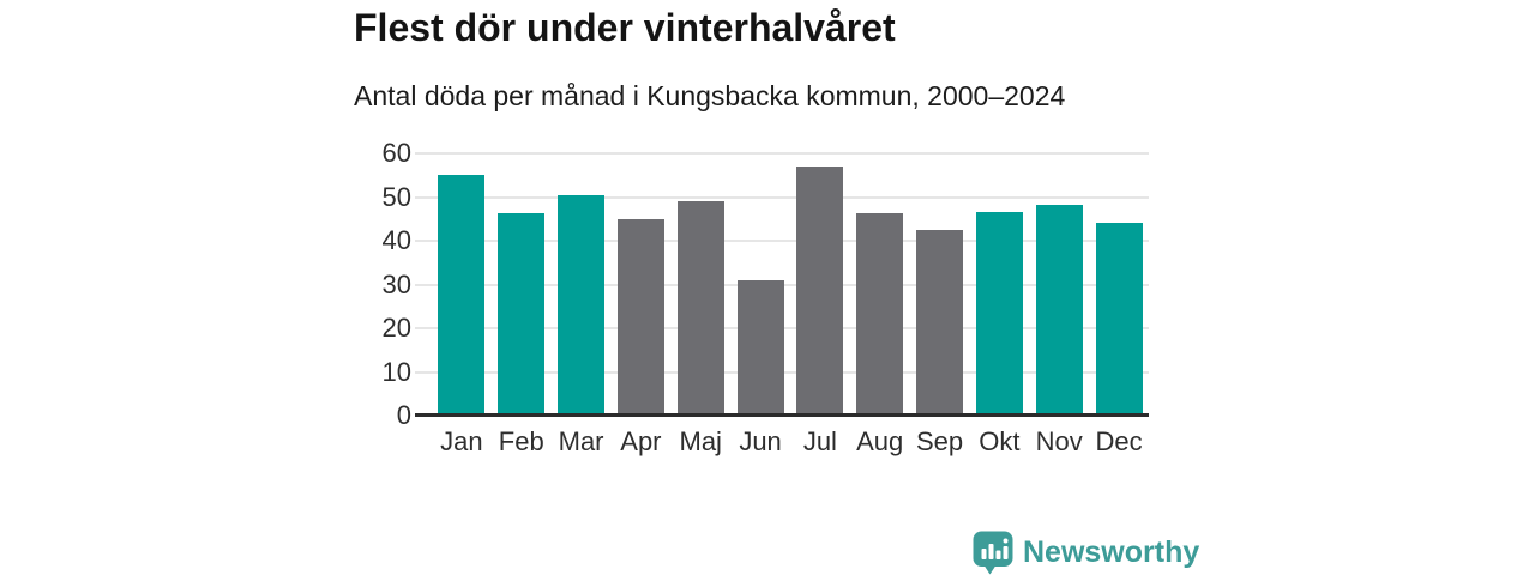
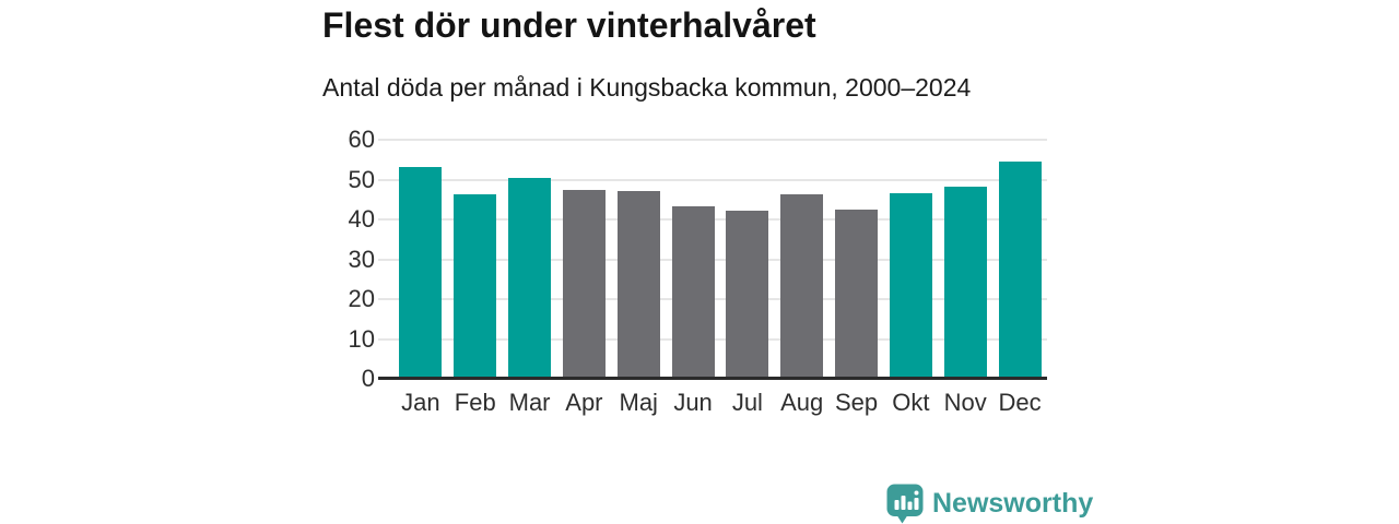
Jan: 55 -> 53
Apr: 45 -> 48
Maj: 49 -> 47
Jun: 31 -> 43
Jul: 57 -> 42
Dec: 44 -> 54
